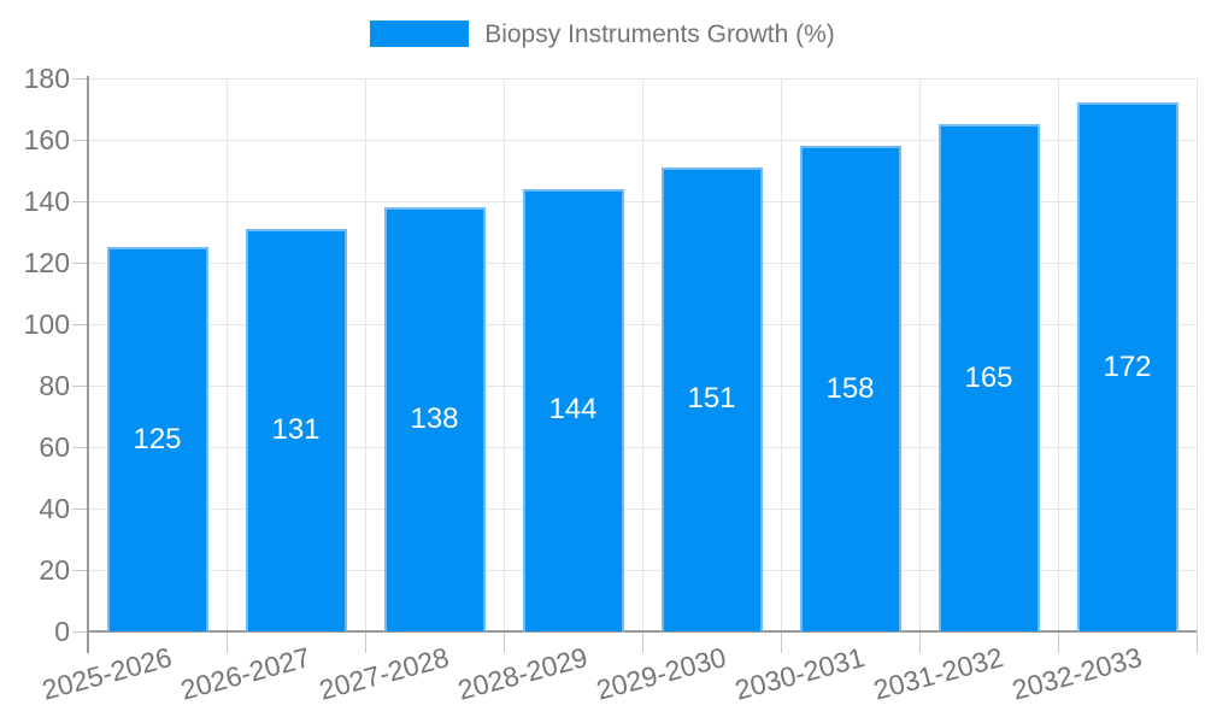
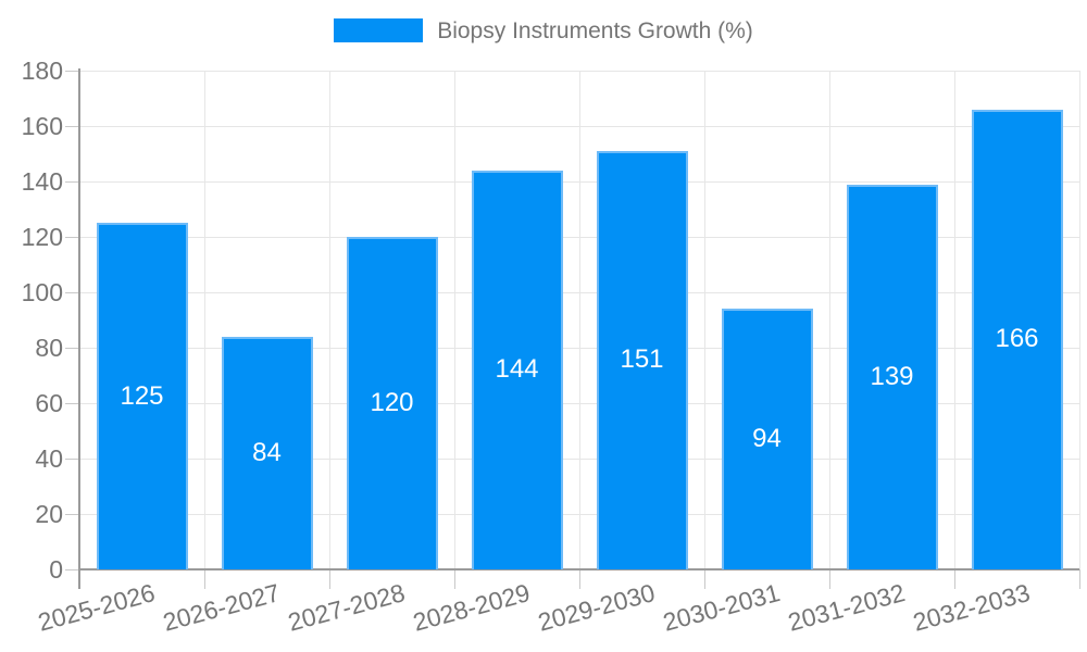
2026-2027: 131 -> 84
2027-2028: 138 -> 120
2030-2031: 158 -> 94
2031-2032: 165 -> 139
2032-2033: 172 -> 166
